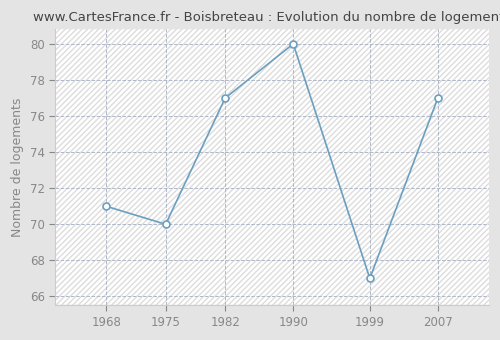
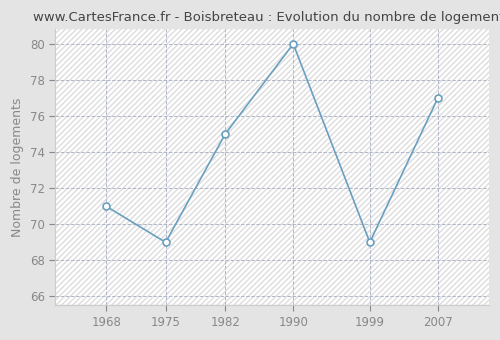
1975: 70 -> 69
1982: 77 -> 75
1999: 67 -> 69
